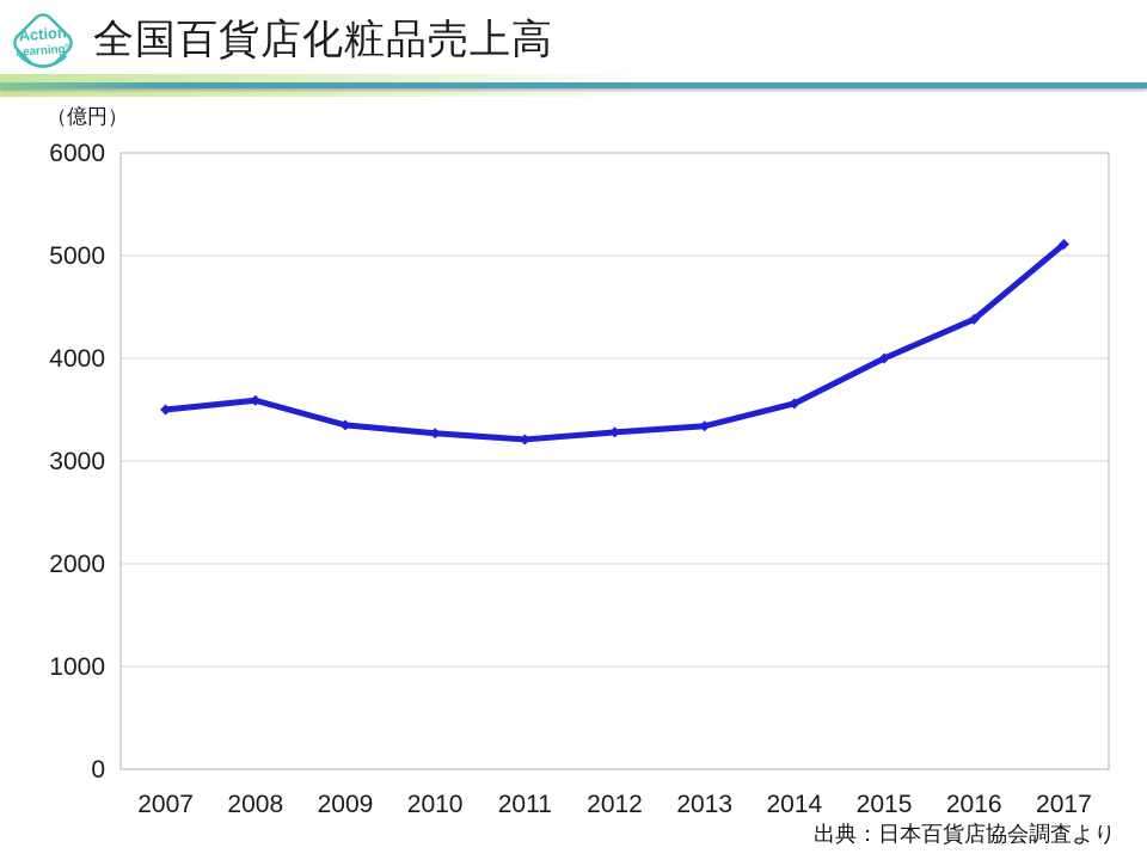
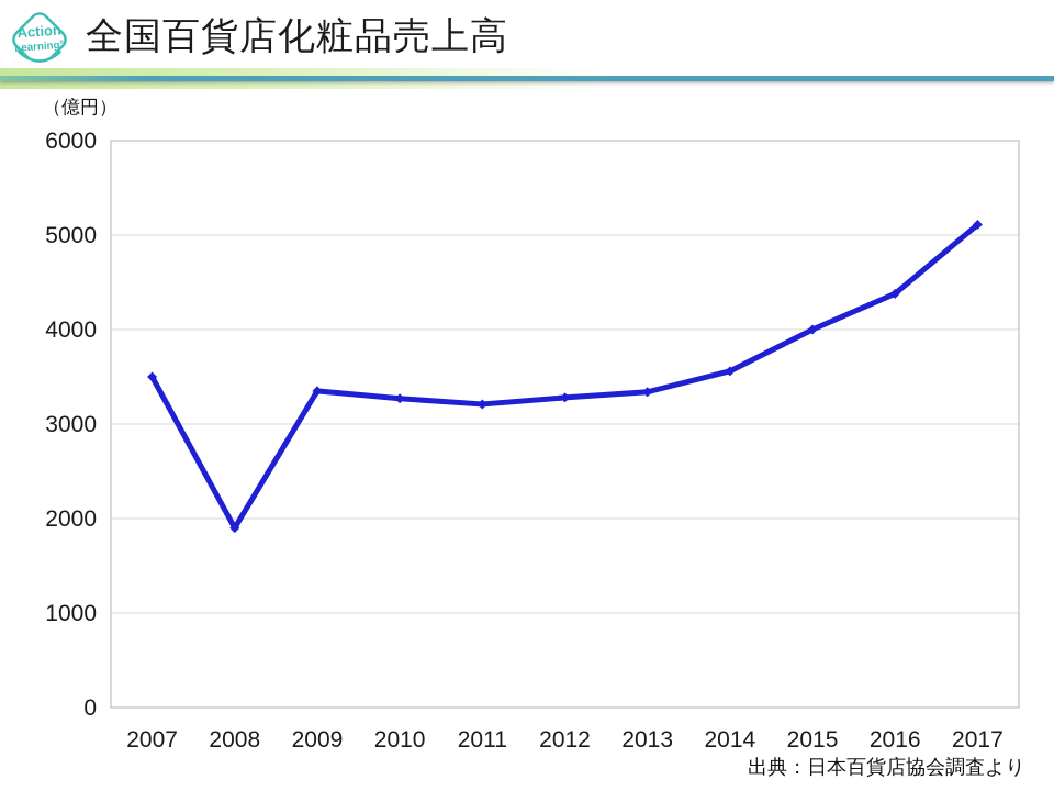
2008: 3600 -> 1900
